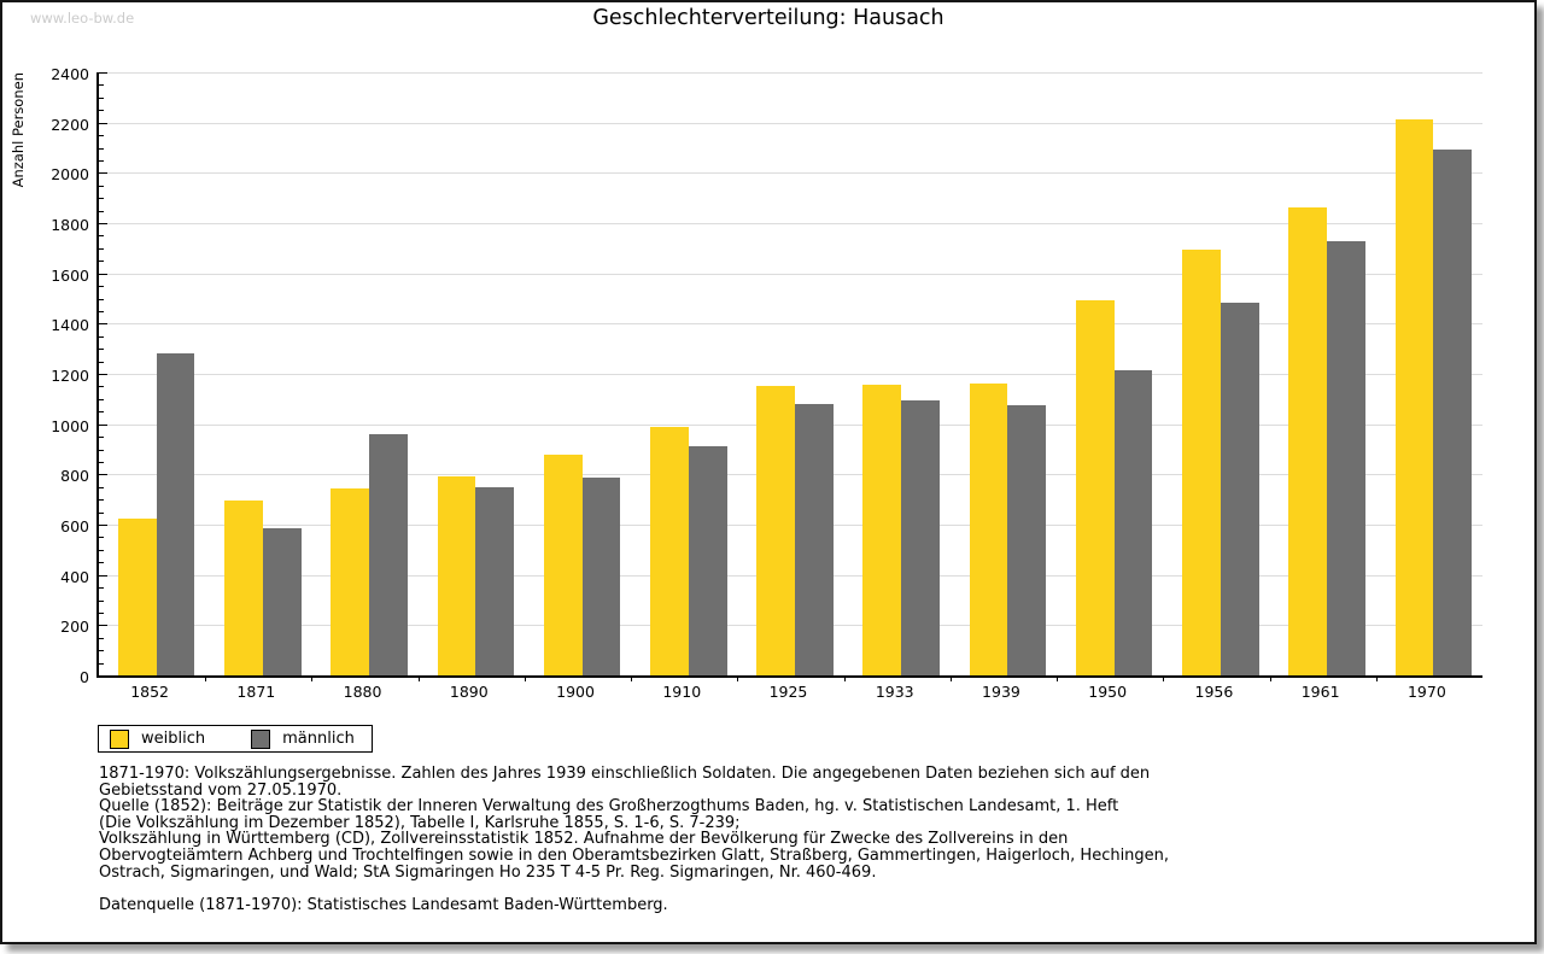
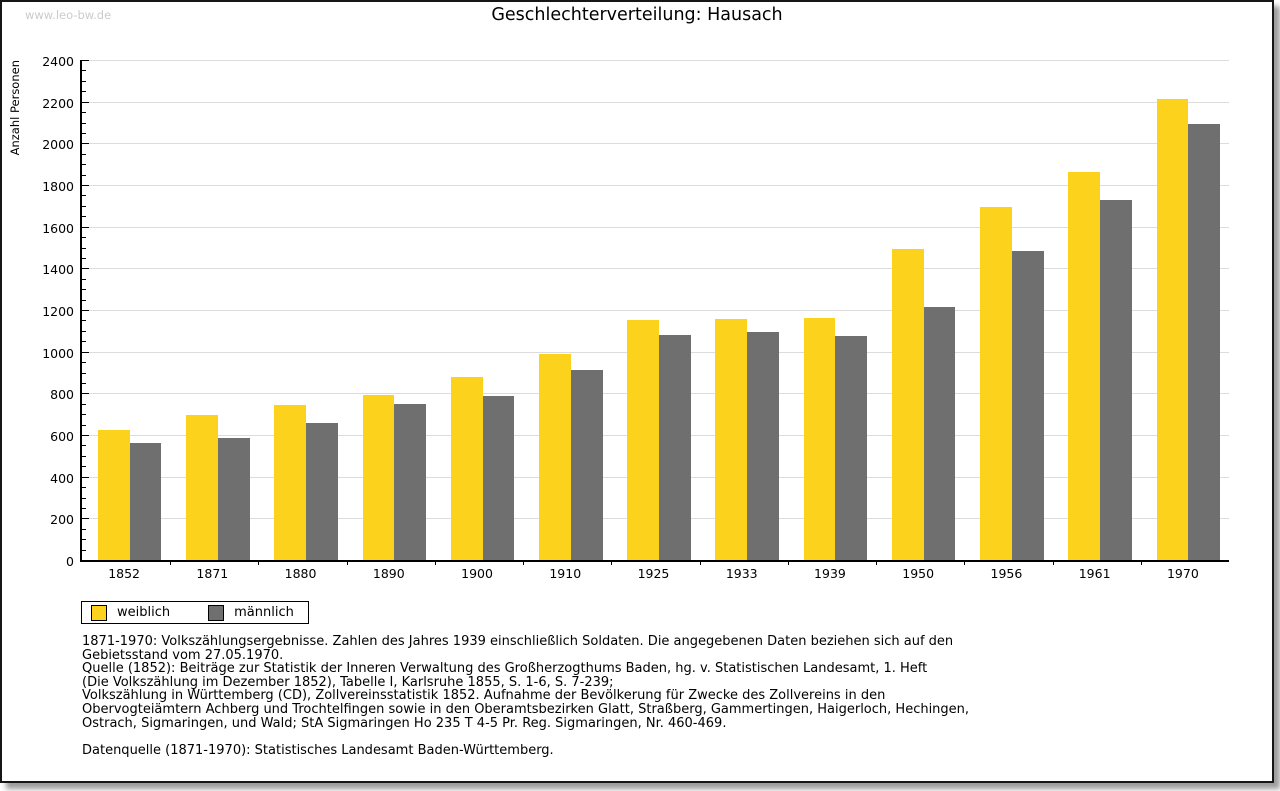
männlich/1852: 1280 -> 560
männlich/1880: 960 -> 660
